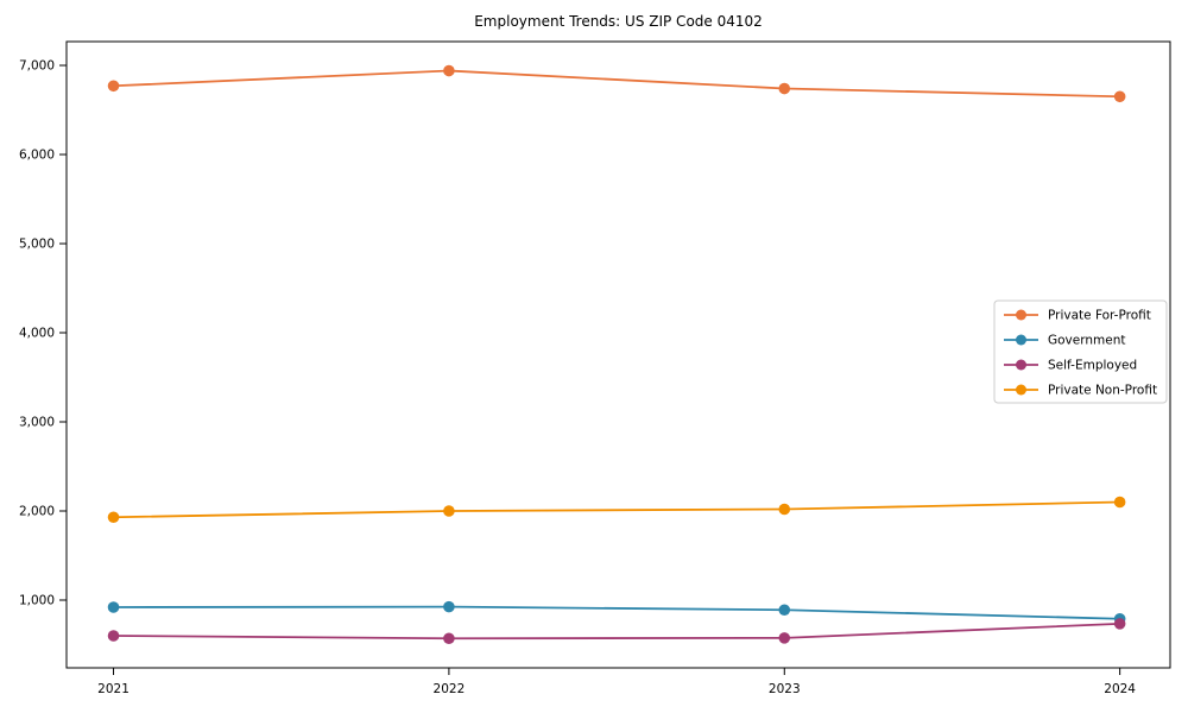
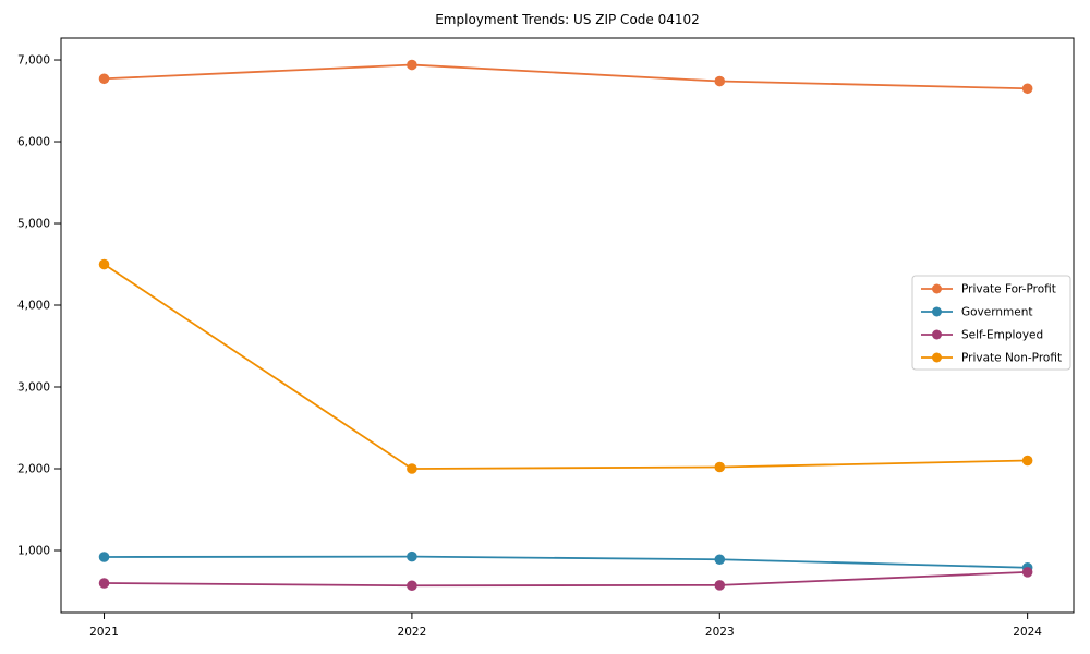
Private Non-Profit/2021: 1900 -> 4500
